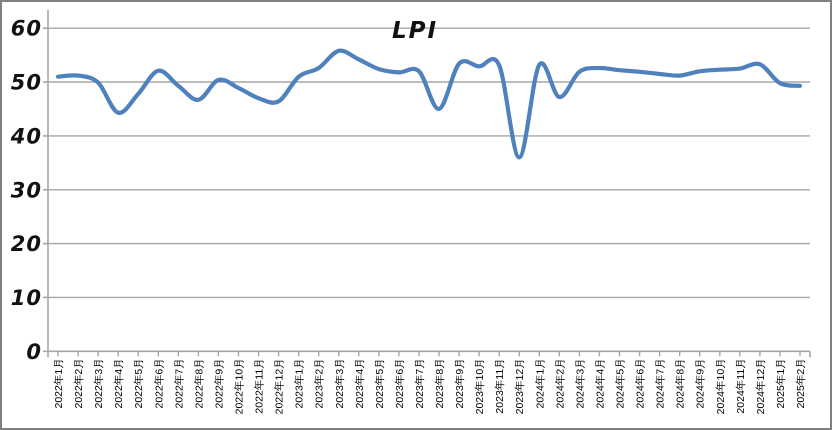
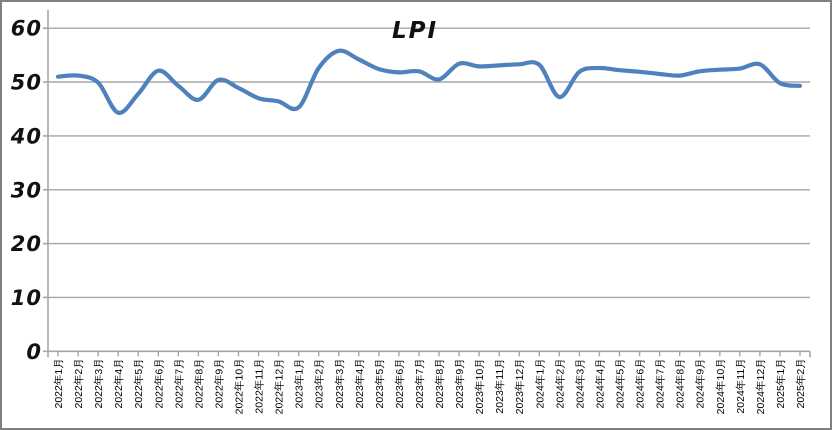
2023年1月: 51 -> 45
2023年8月: 45 -> 50
2023年12月: 36 -> 53
